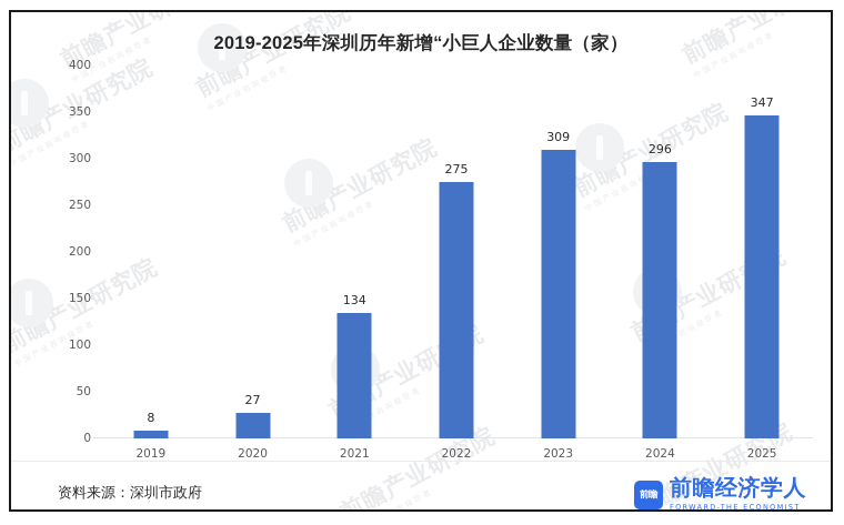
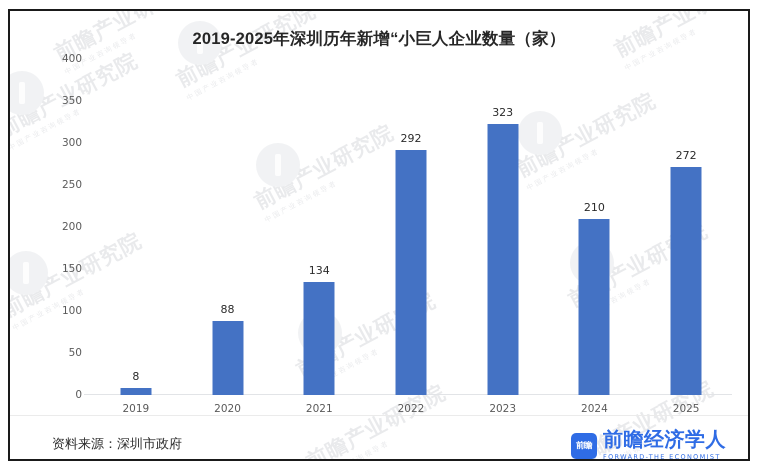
2020: 27 -> 88
2022: 275 -> 292
2023: 309 -> 323
2024: 296 -> 210
2025: 347 -> 272
